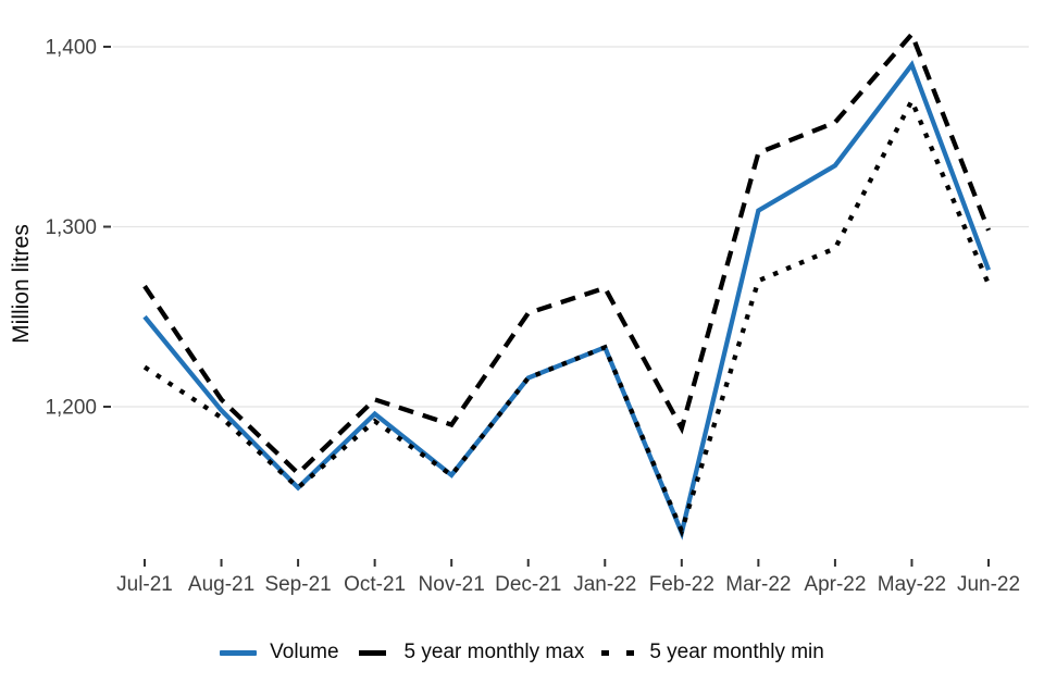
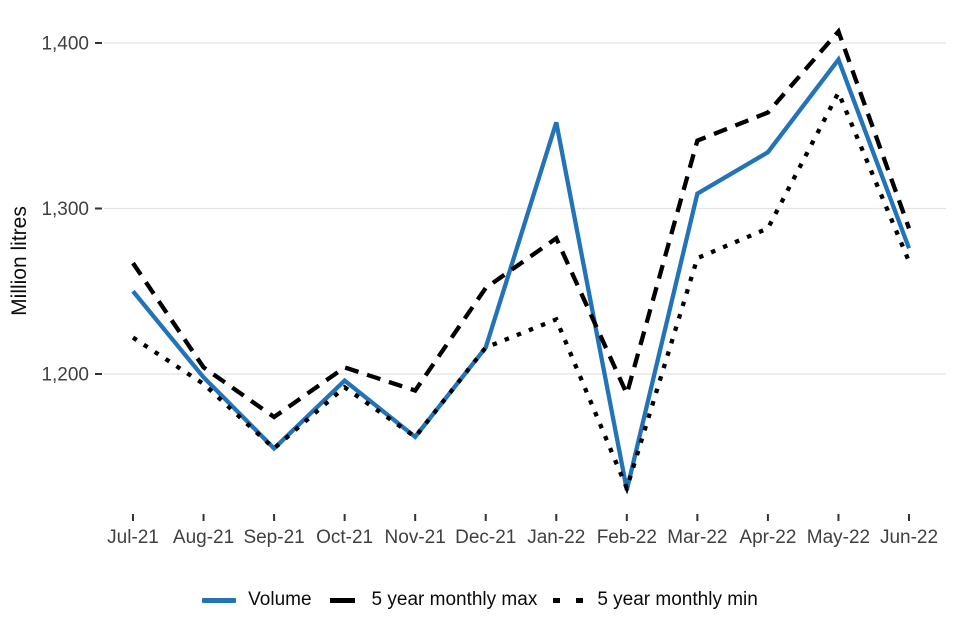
5 year monthly max/Sep-21: 1163 -> 1174
Volume/Jan-22: 1233 -> 1352
5 year monthly max/Jan-22: 1266 -> 1282
5 year monthly max/Jun-22: 1298 -> 1288
